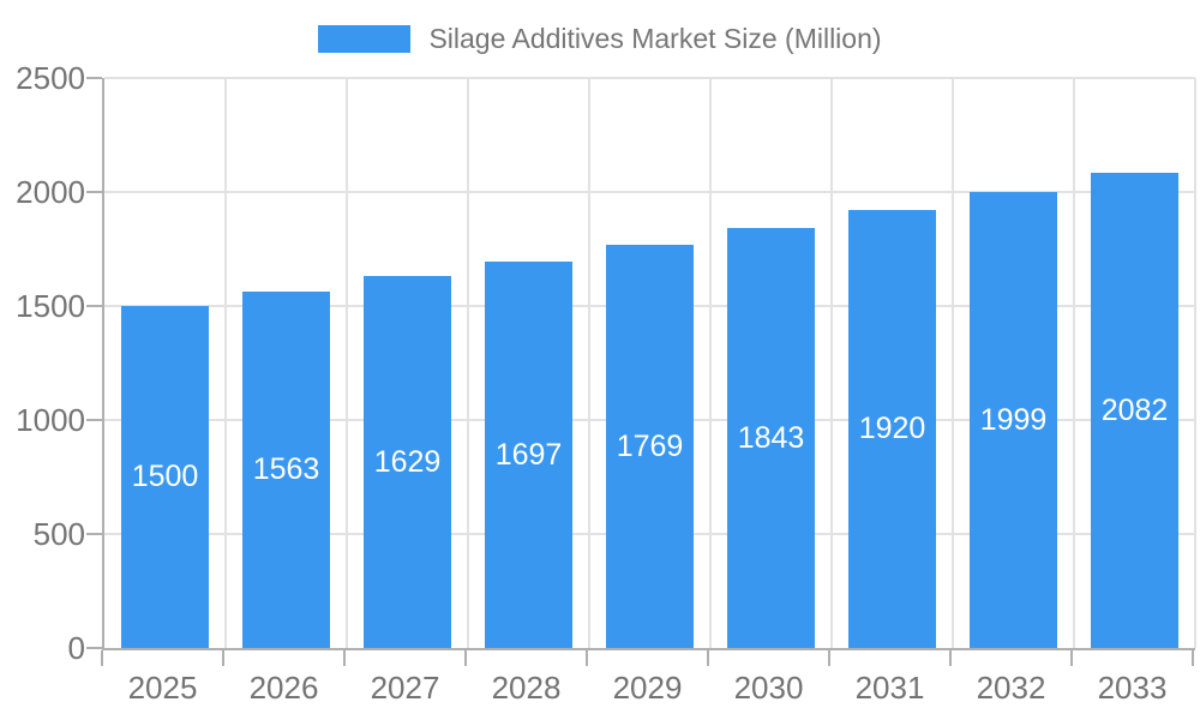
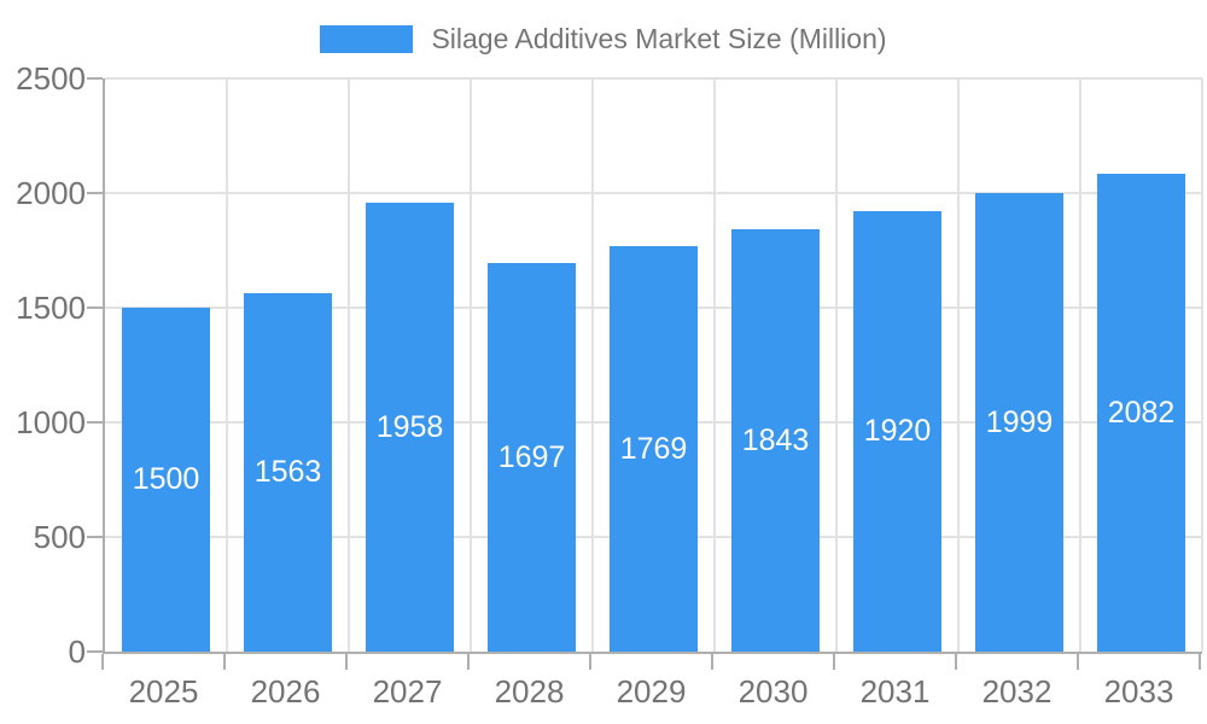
2027: 1629 -> 1958
